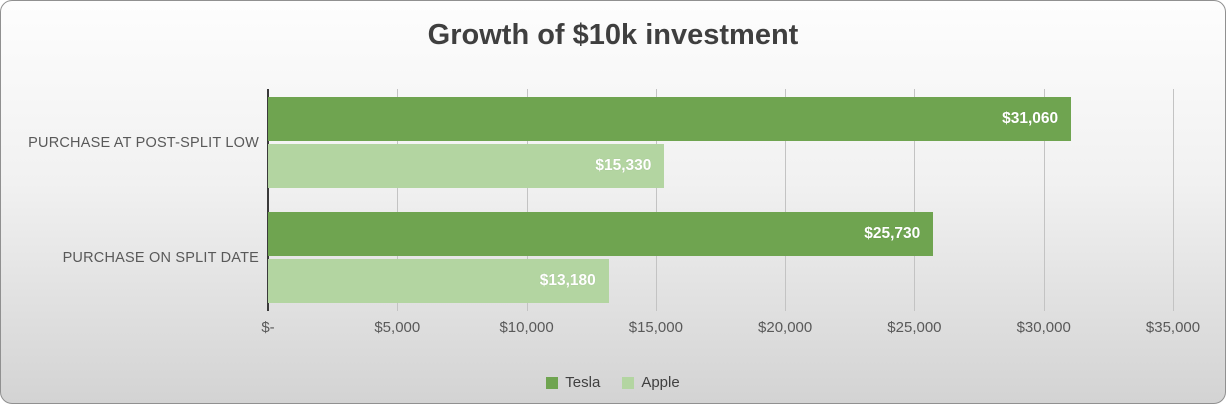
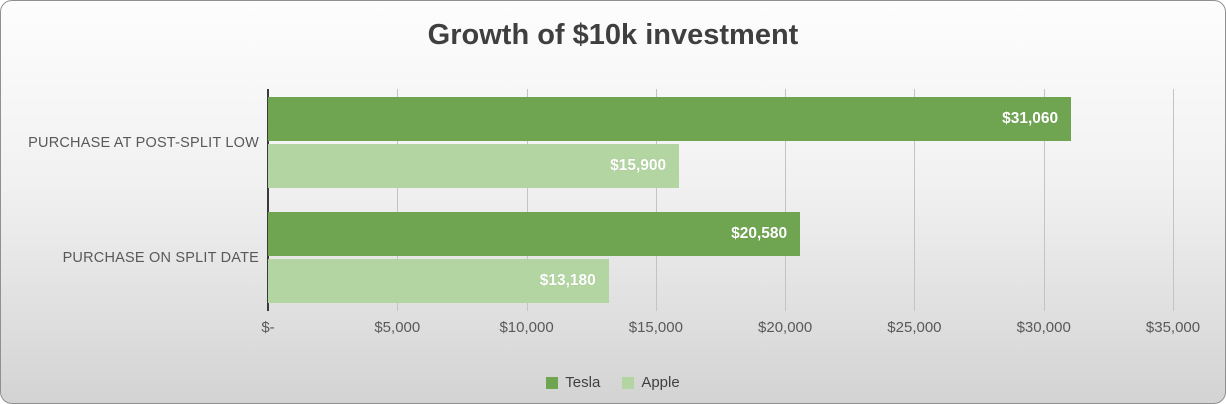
Apple/PURCHASE AT POST-SPLIT LOW: $15,330 -> $15,900
Tesla/PURCHASE ON SPLIT DATE: $25,730 -> $20,580
